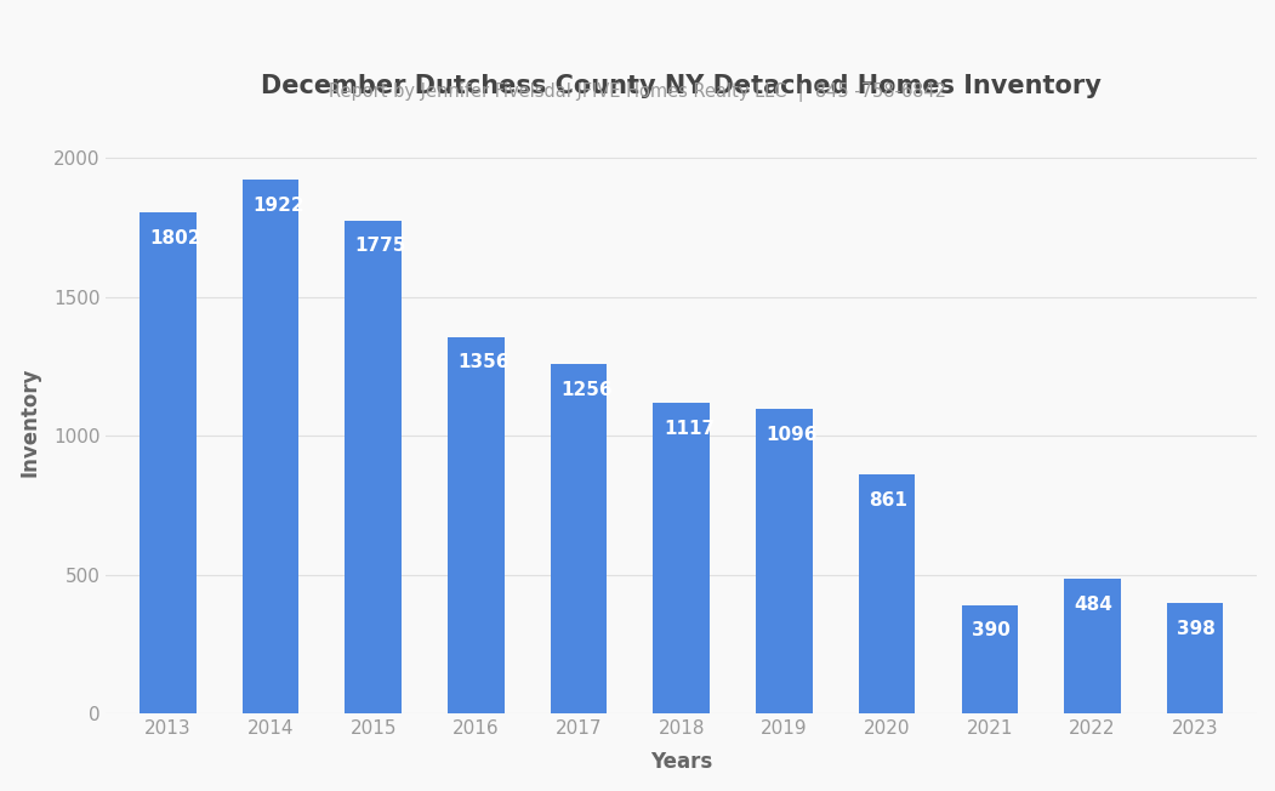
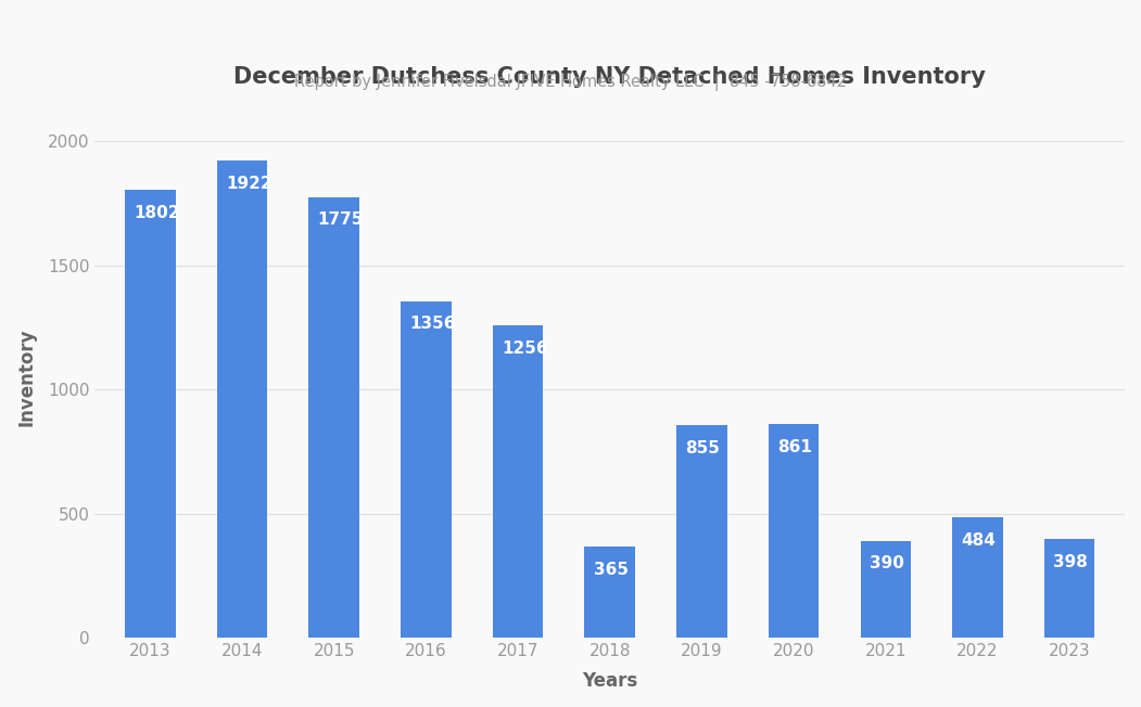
2018: 1117 -> 365
2019: 1096 -> 855
